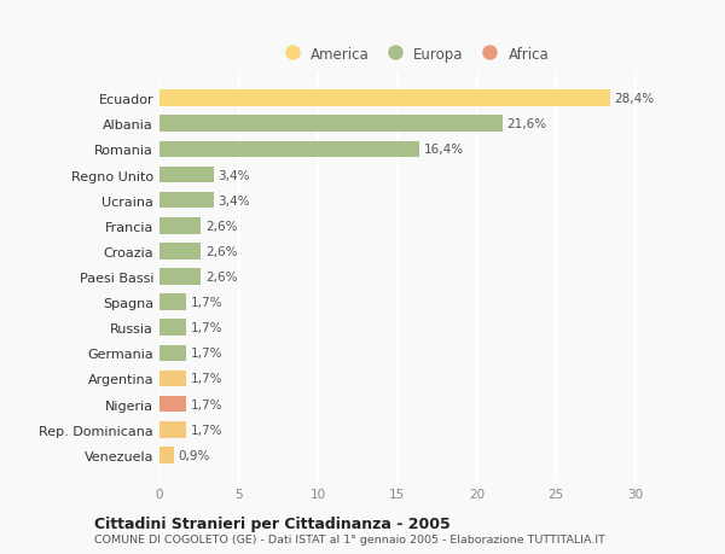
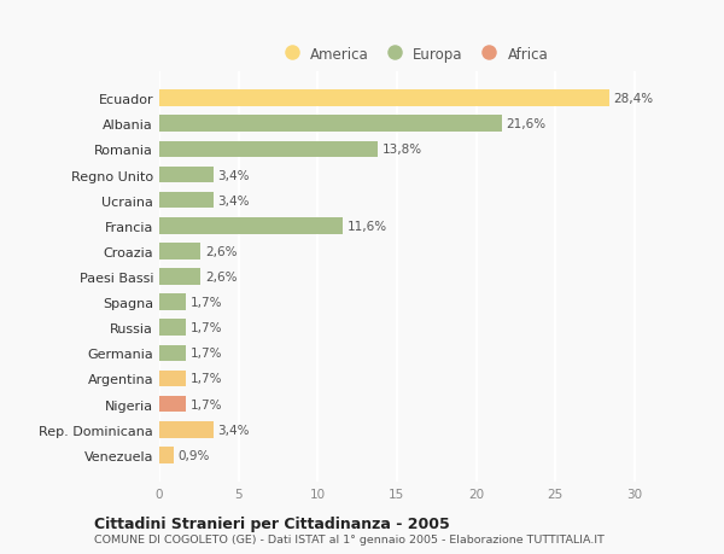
Romania: 16,4% -> 13,8%
Francia: 2,6% -> 11,6%
Rep. Dominicana: 1,7% -> 3,4%
